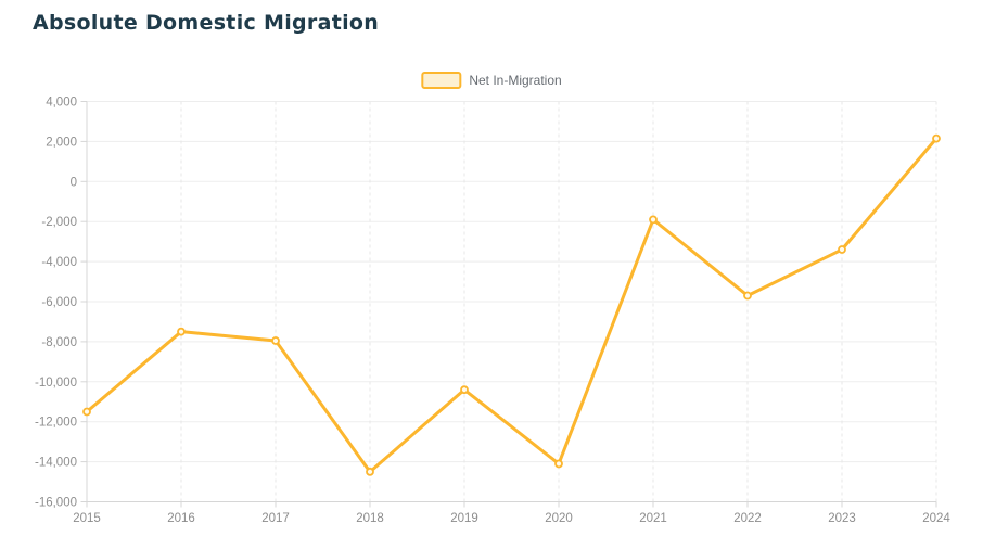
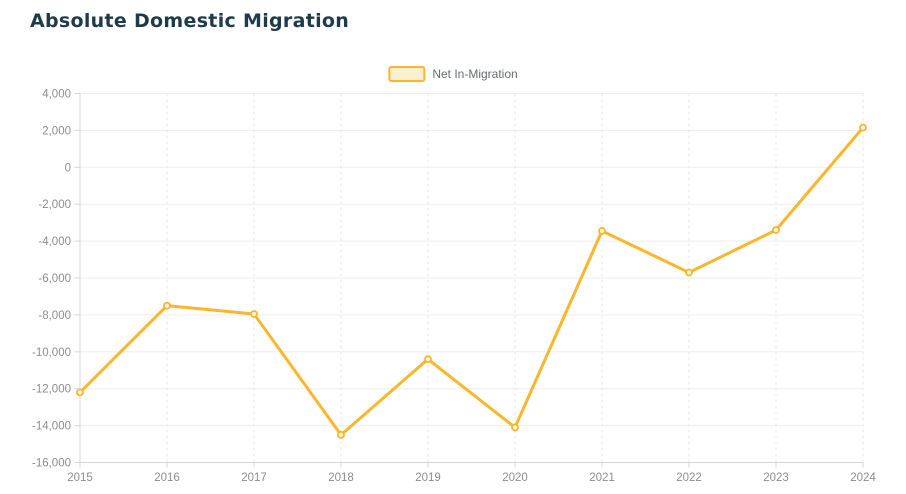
2015: -11500 -> -12200
2021: -1900 -> -3400
